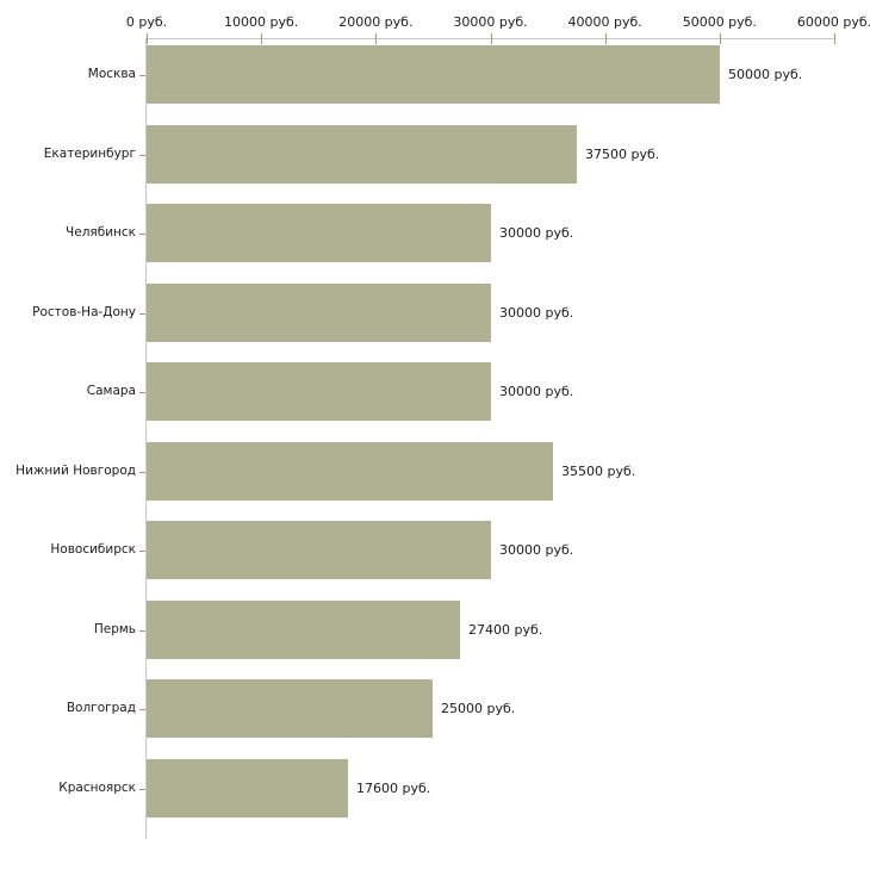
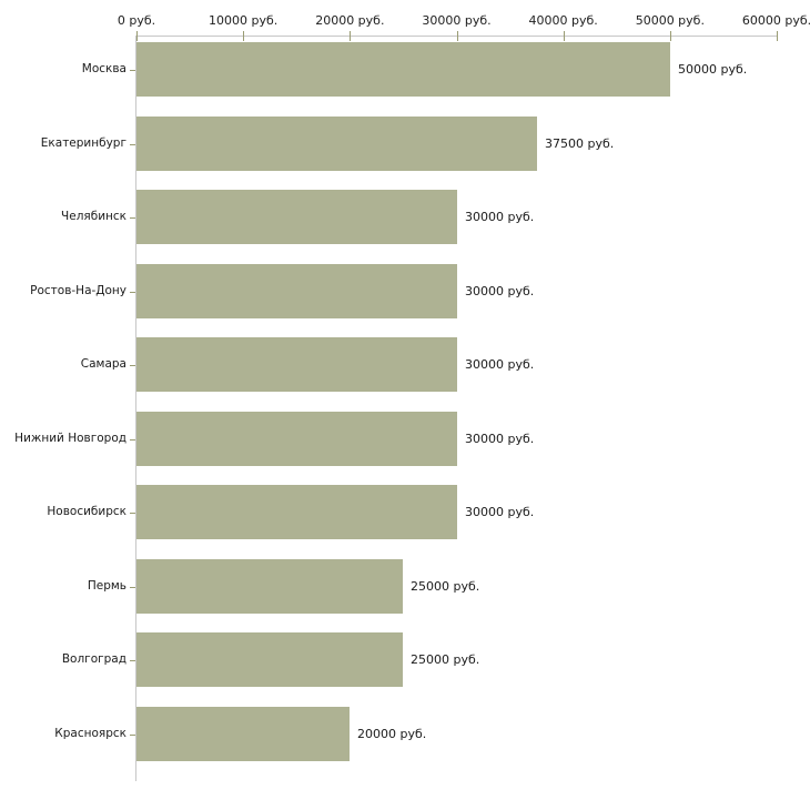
Нижний Новгород: 35500 -> 30000
Пермь: 27400 -> 25000
Красноярск: 17600 -> 20000
